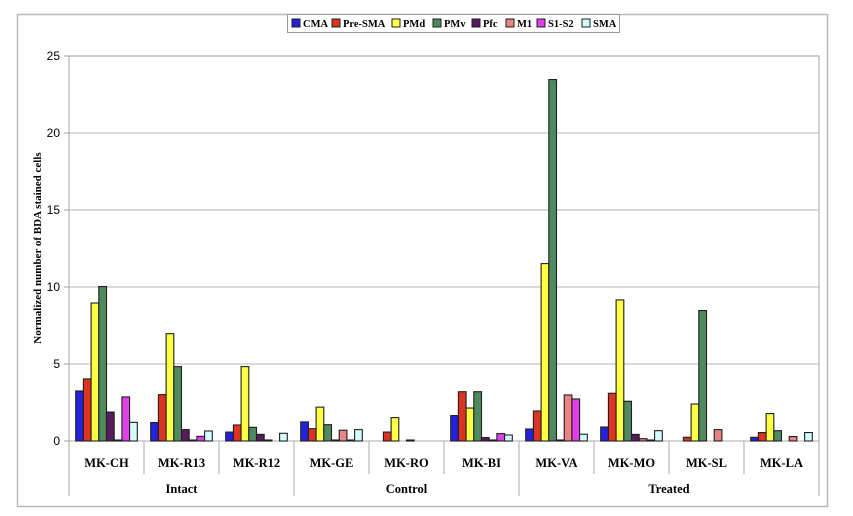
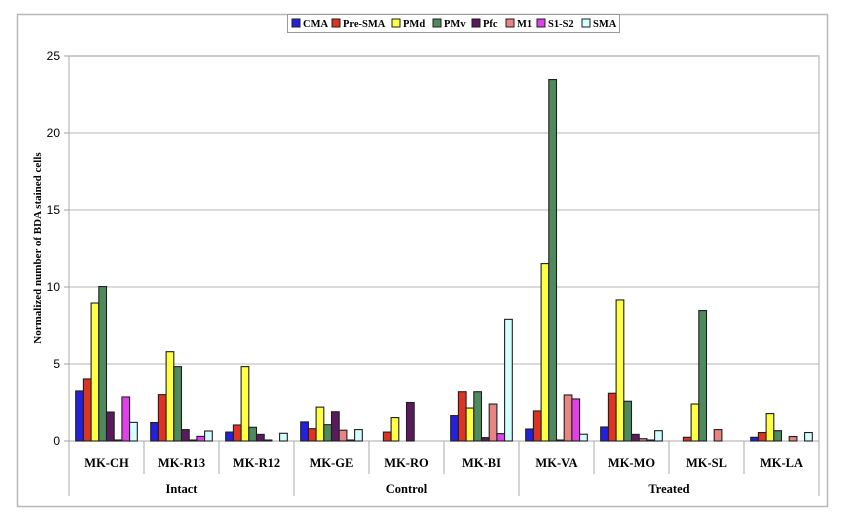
PMd/MK-R13: 7.0 -> 5.8
Pfc/MK-GE: 0.1 -> 1.9
Pfc/MK-RO: 0.1 -> 2.5
M1/MK-BI: 0.1 -> 2.4
SMA/MK-BI: 0.4 -> 7.9
